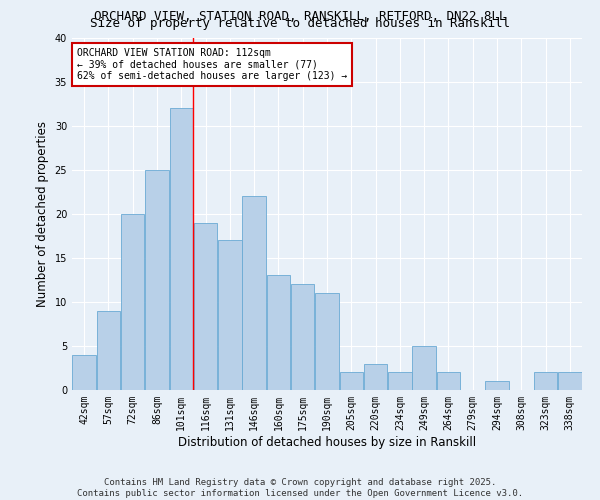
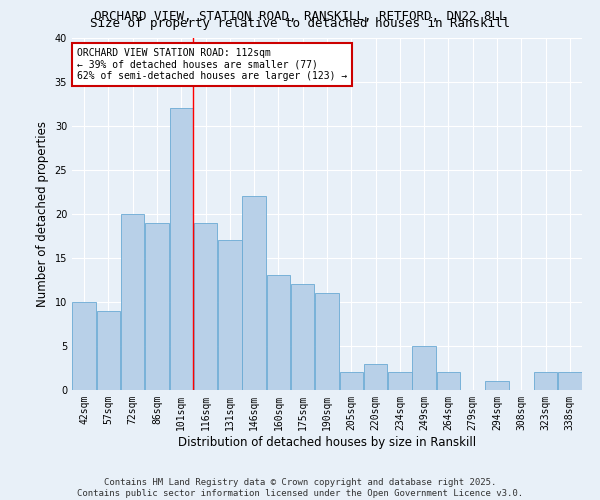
42sqm: 4 -> 10
86sqm: 25 -> 19
